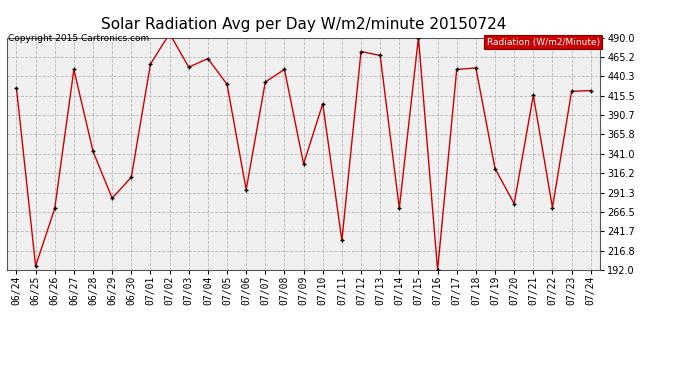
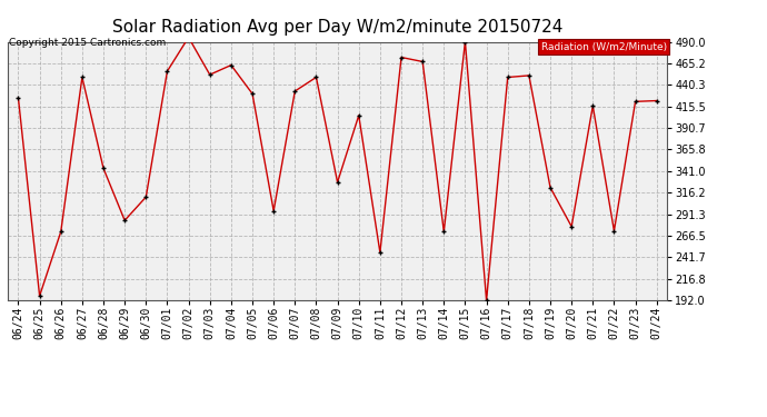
07/11: 230 -> 247
